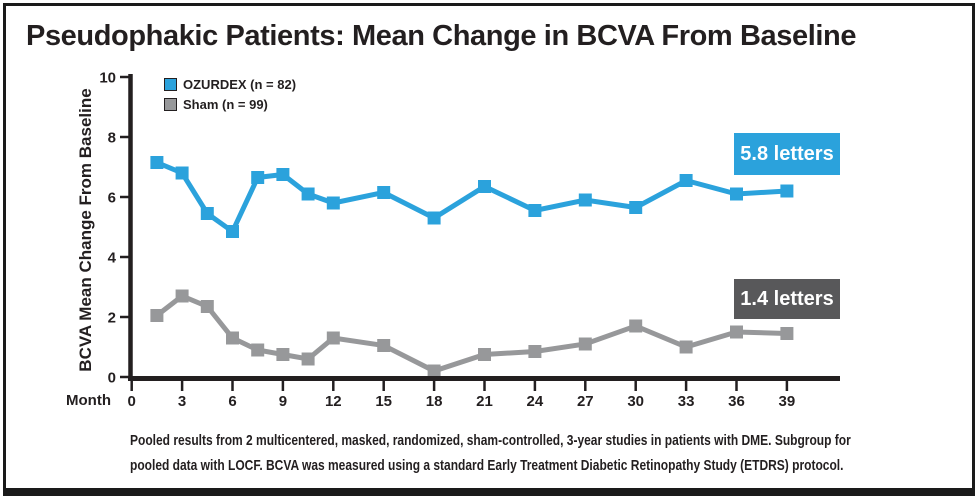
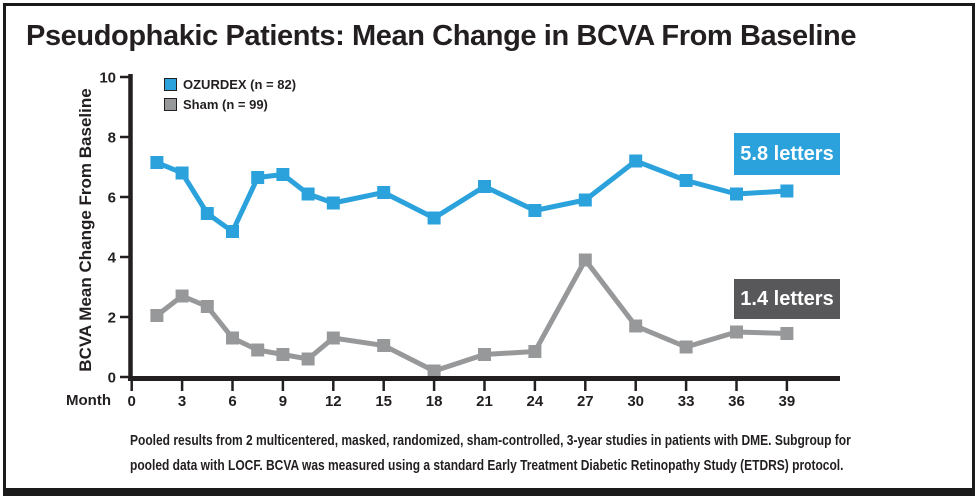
Sham (n = 99)/27: 1.1 -> 3.9
OZURDEX (n = 82)/30: 5.7 -> 7.2
